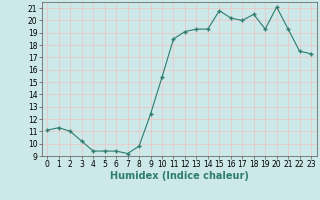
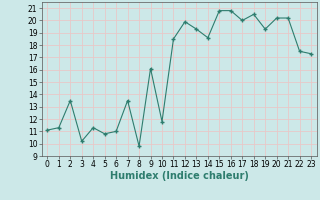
2: 11.0 -> 13.5
4: 9.4 -> 11.3
5: 9.4 -> 10.8
6: 9.4 -> 11.0
7: 9.2 -> 13.5
9: 12.4 -> 16.1
10: 15.4 -> 11.8
12: 19.1 -> 19.9
14: 19.3 -> 18.6
16: 20.2 -> 20.8
20: 21.1 -> 20.2
21: 19.3 -> 20.2
